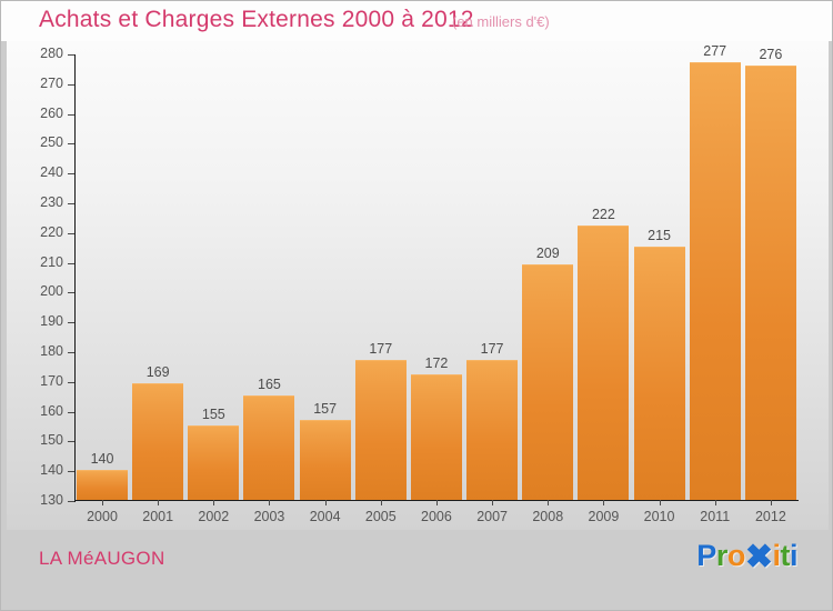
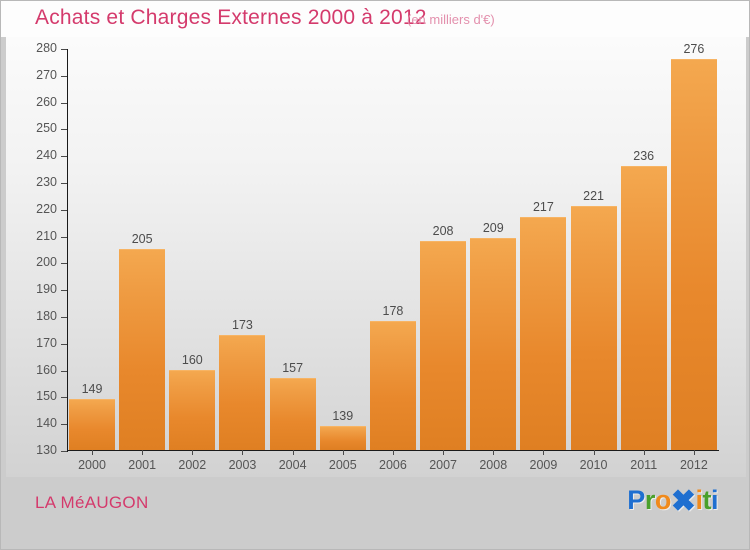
2000: 140 -> 149
2001: 169 -> 205
2002: 155 -> 160
2003: 165 -> 173
2005: 177 -> 139
2006: 172 -> 178
2007: 177 -> 208
2009: 222 -> 217
2010: 215 -> 221
2011: 277 -> 236
